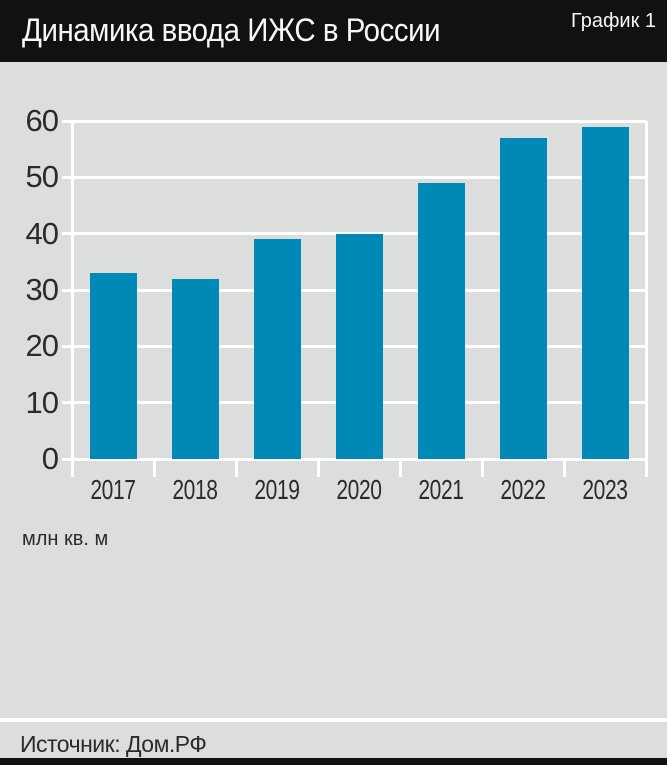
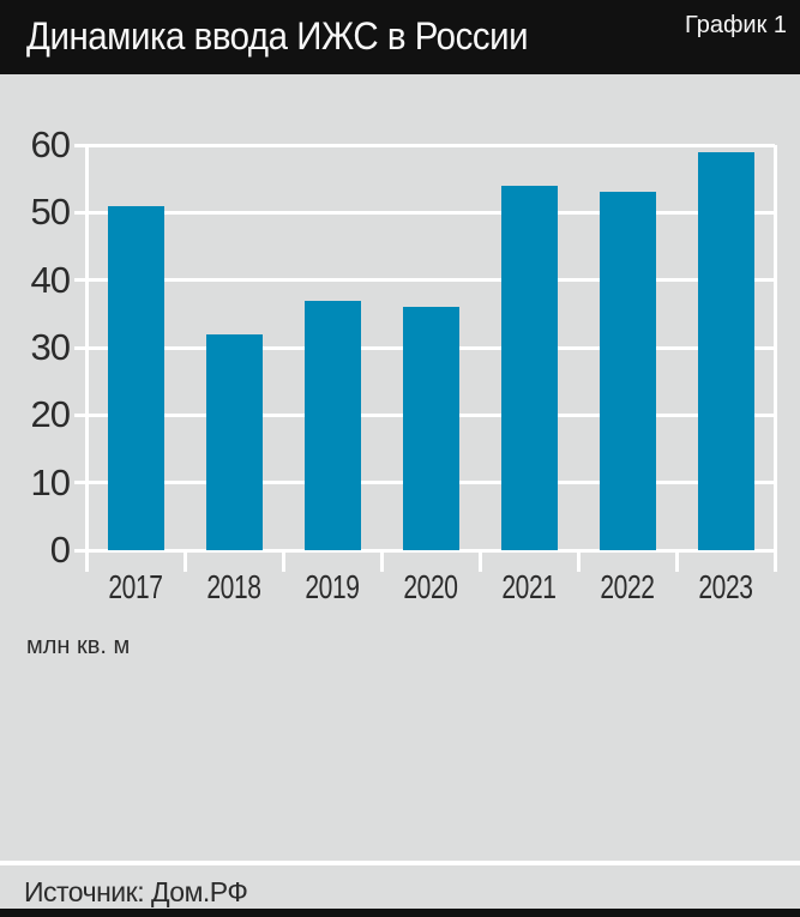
2017: 33 -> 51
2019: 39 -> 37
2020: 40 -> 36
2021: 49 -> 54
2022: 57 -> 53
